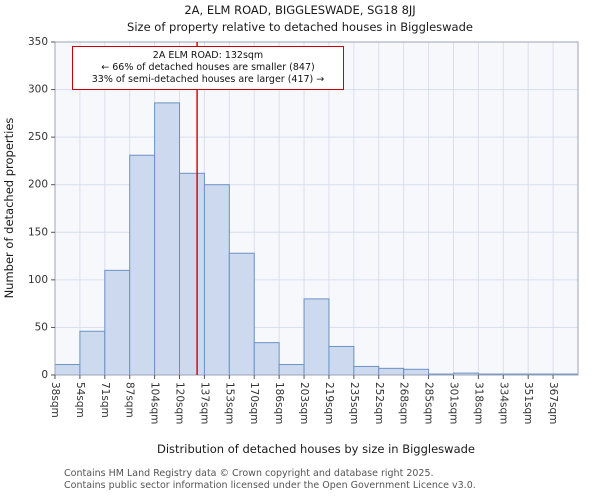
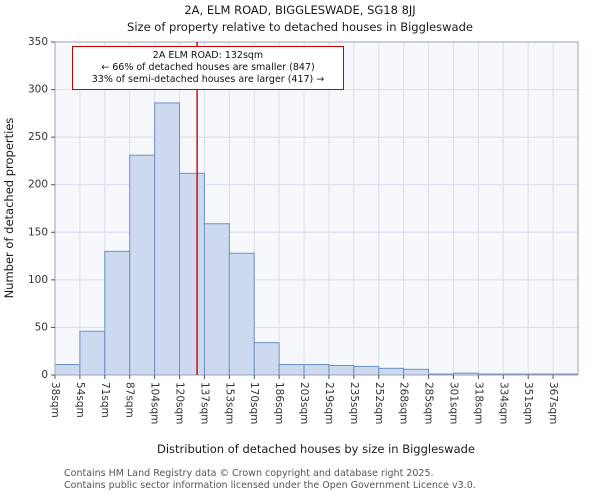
71sqm: 110 -> 130
137sqm: 200 -> 160
203sqm: 80 -> 10
219sqm: 30 -> 10
